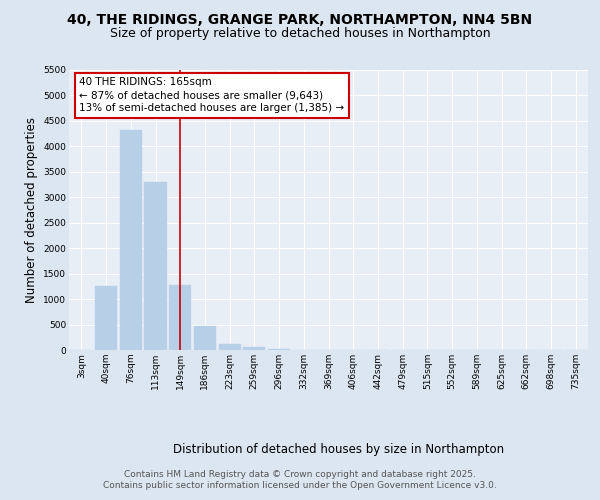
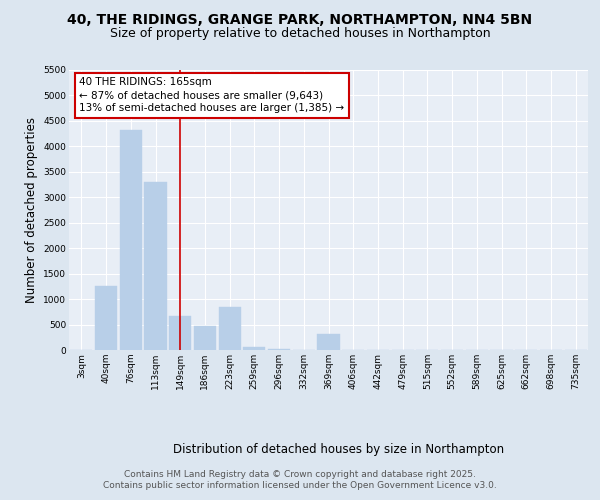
149sqm: 1280 -> 660
223sqm: 110 -> 840
369sqm: 0 -> 320
